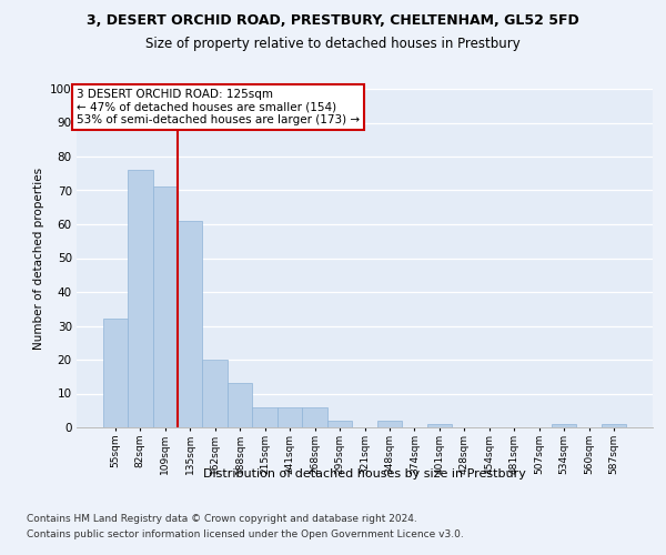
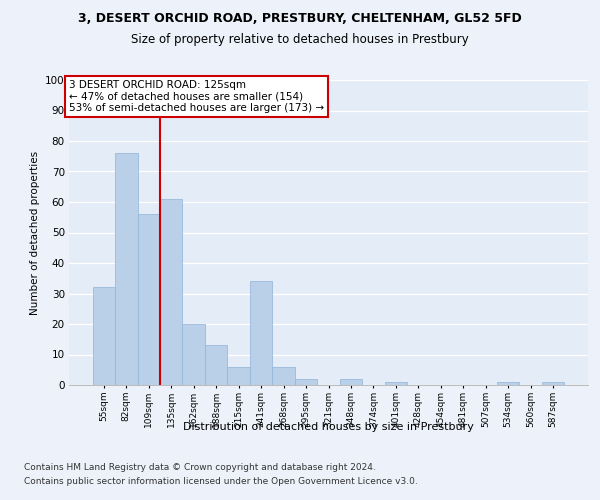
109sqm: 71 -> 56
241sqm: 6 -> 34
